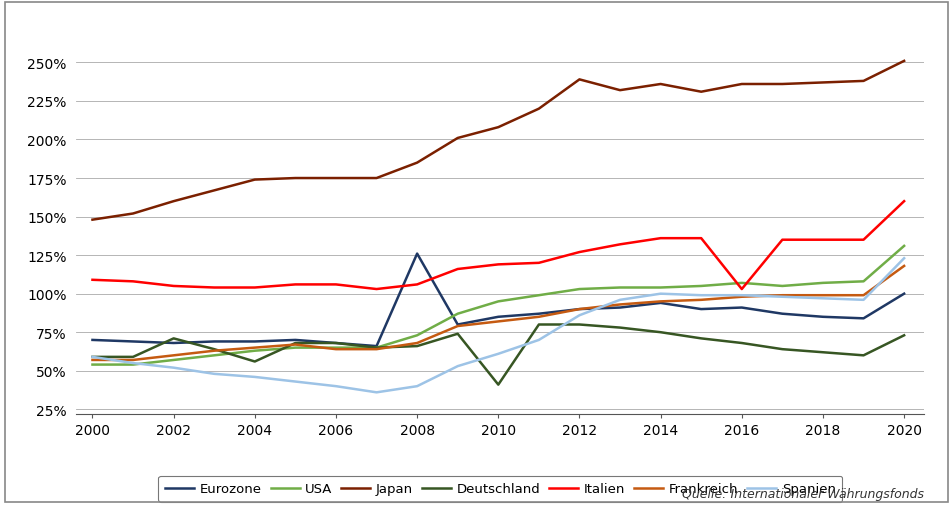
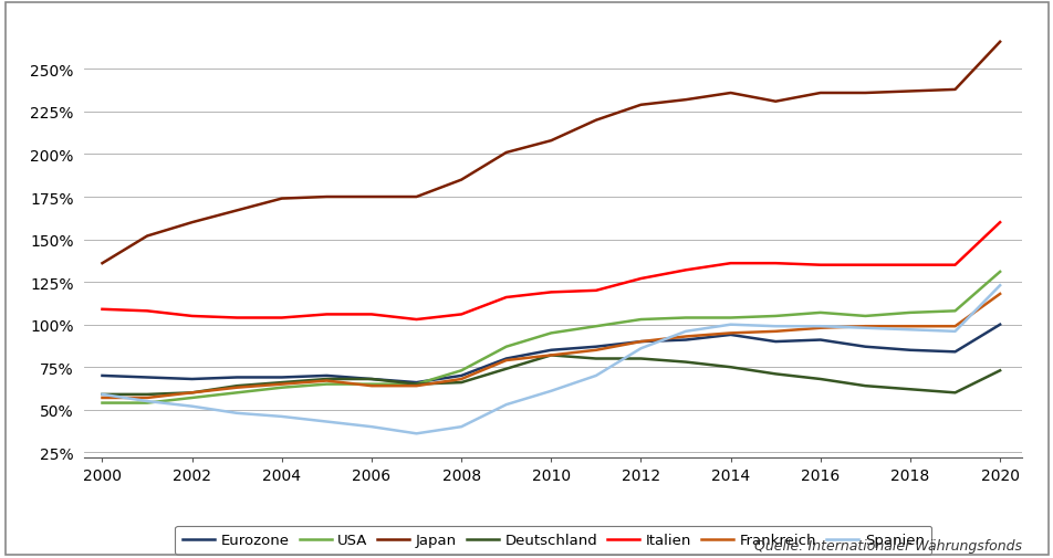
Japan/2000: 148% -> 136%
Deutschland/2002: 71% -> 60%
Deutschland/2004: 56% -> 66%
Eurozone/2008: 126% -> 70%
Deutschland/2010: 41% -> 82%
Japan/2012: 239% -> 229%
Italien/2016: 103% -> 135%
Japan/2020: 251% -> 266%
